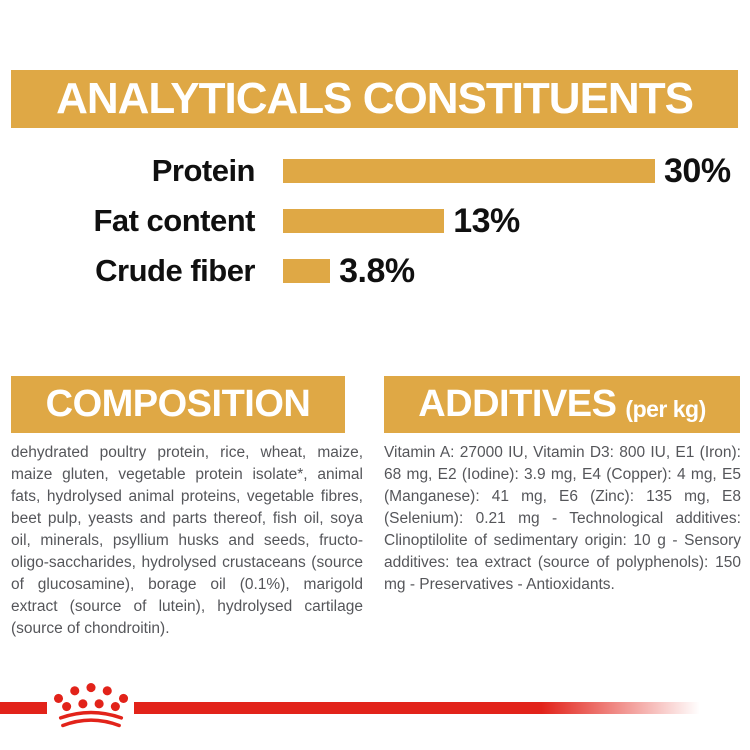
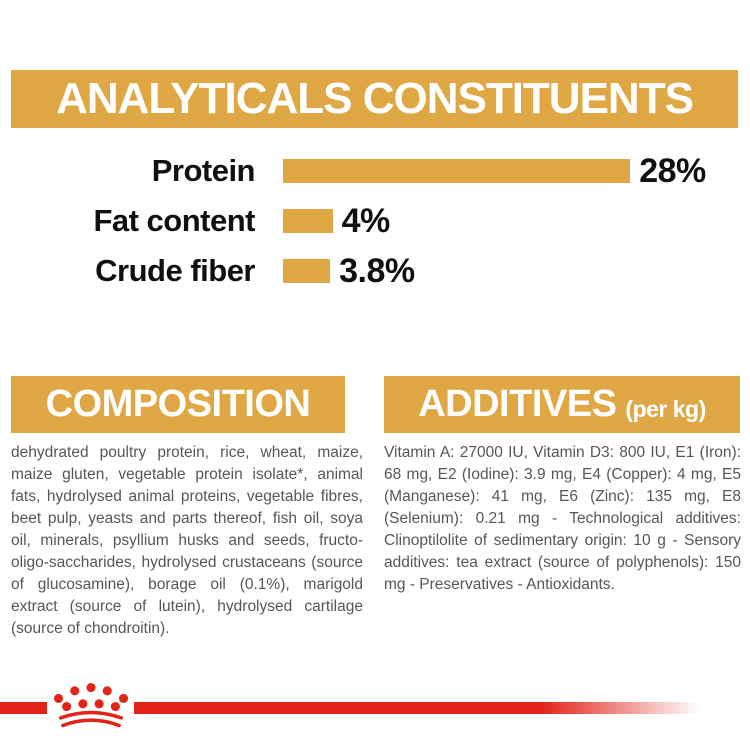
Protein: 30% -> 28%
Fat content: 13% -> 4%
